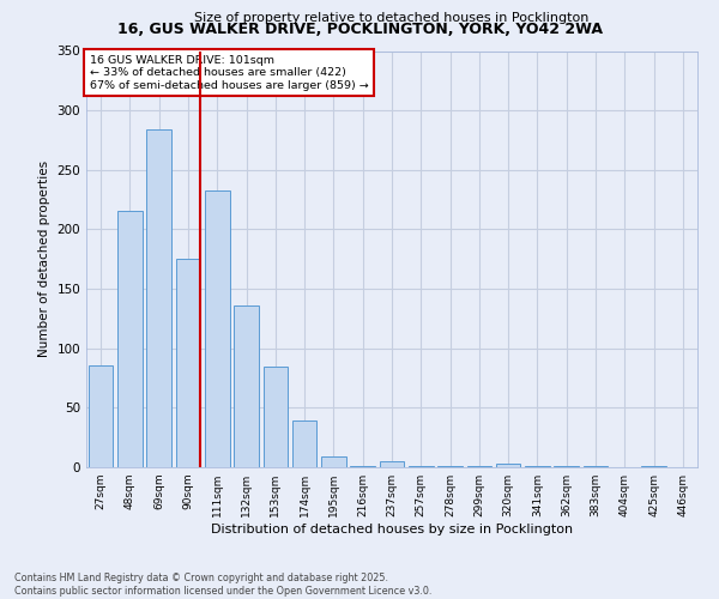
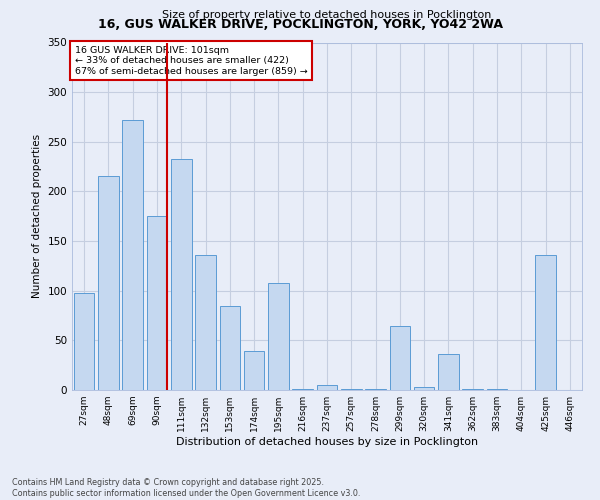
27sqm: 86 -> 98
69sqm: 284 -> 272
195sqm: 9 -> 108
299sqm: 1 -> 64
341sqm: 1 -> 36
425sqm: 1 -> 136
